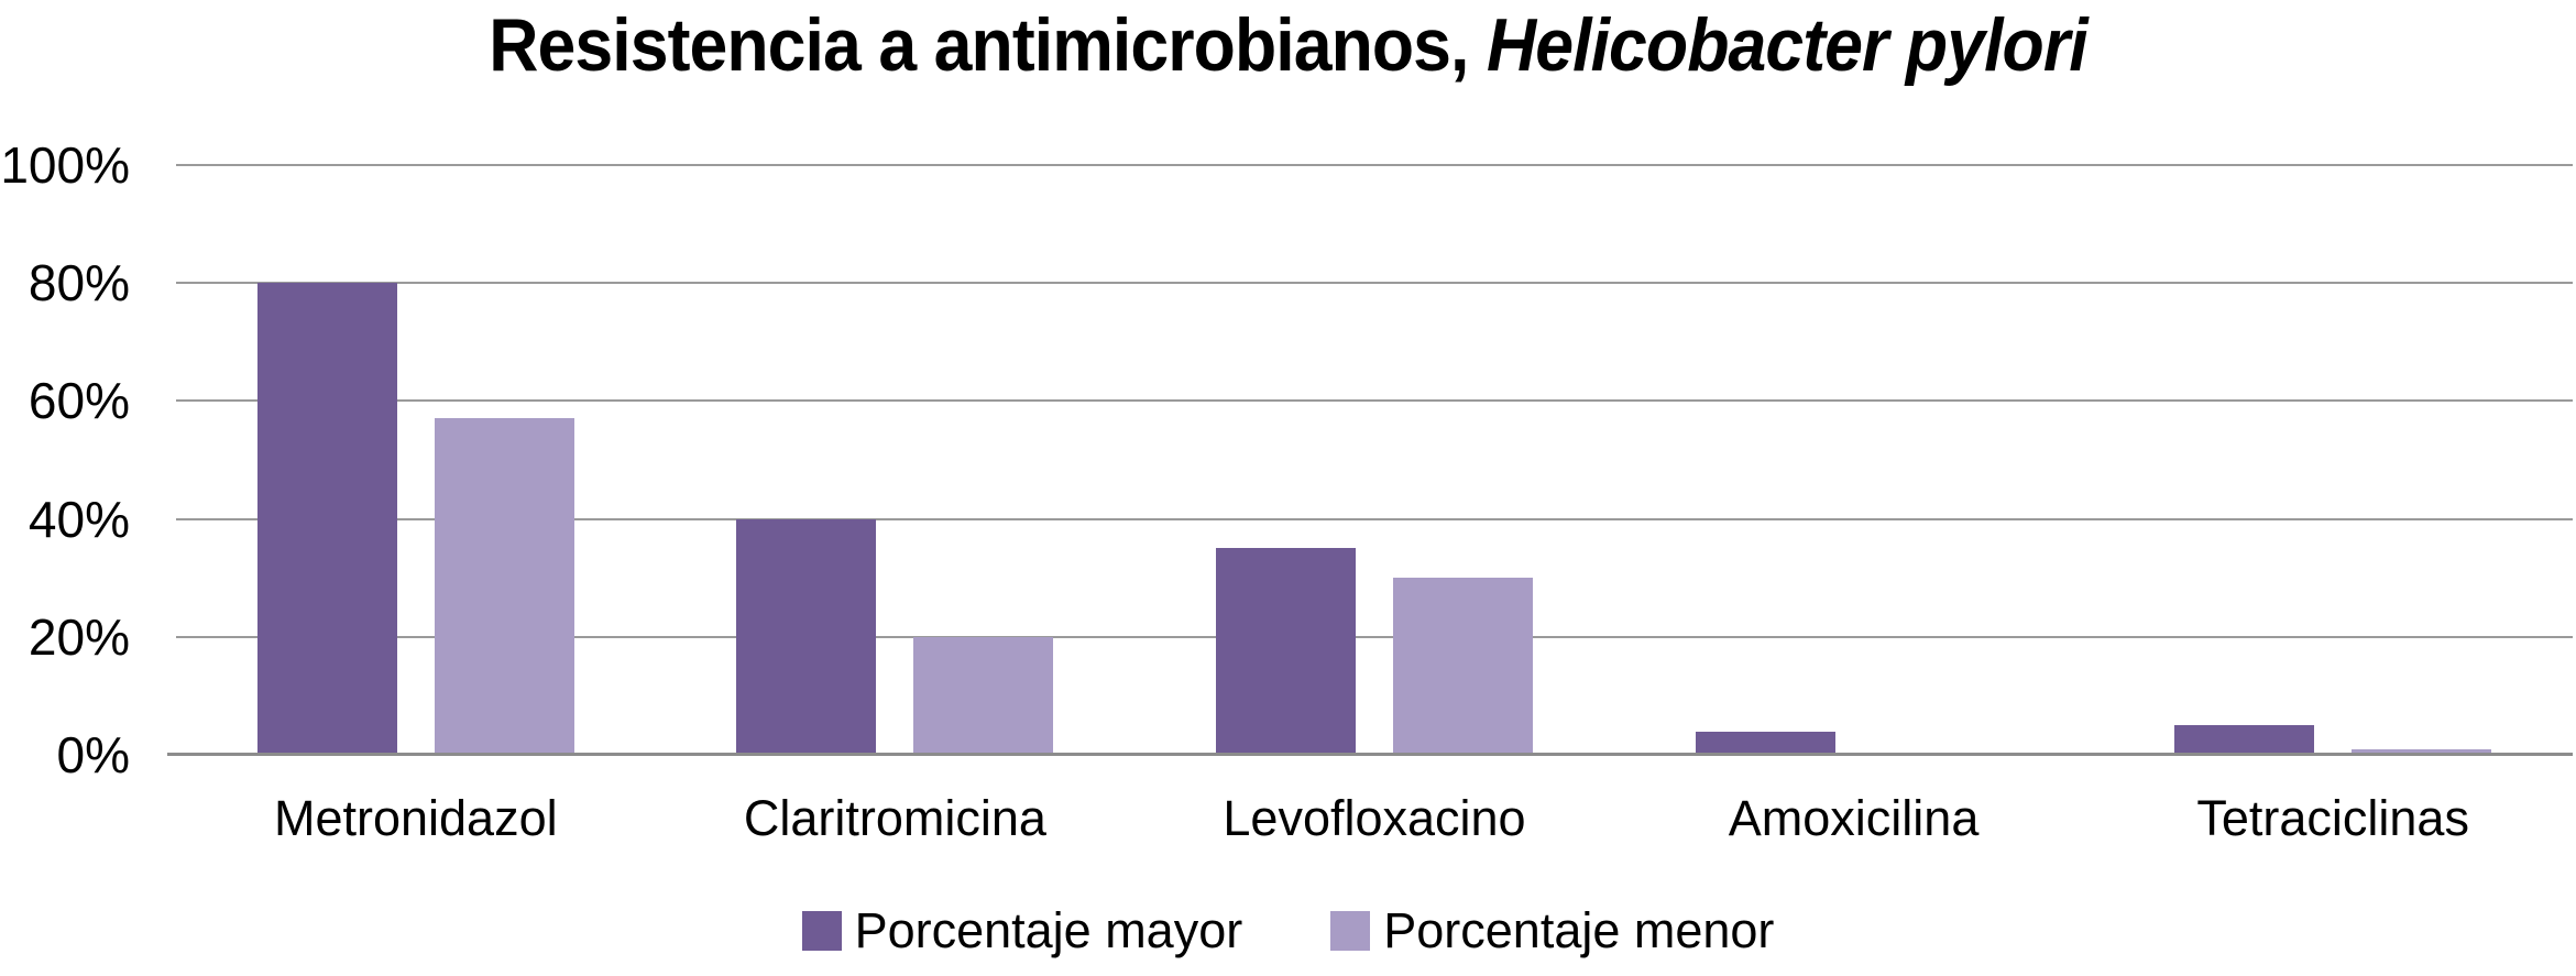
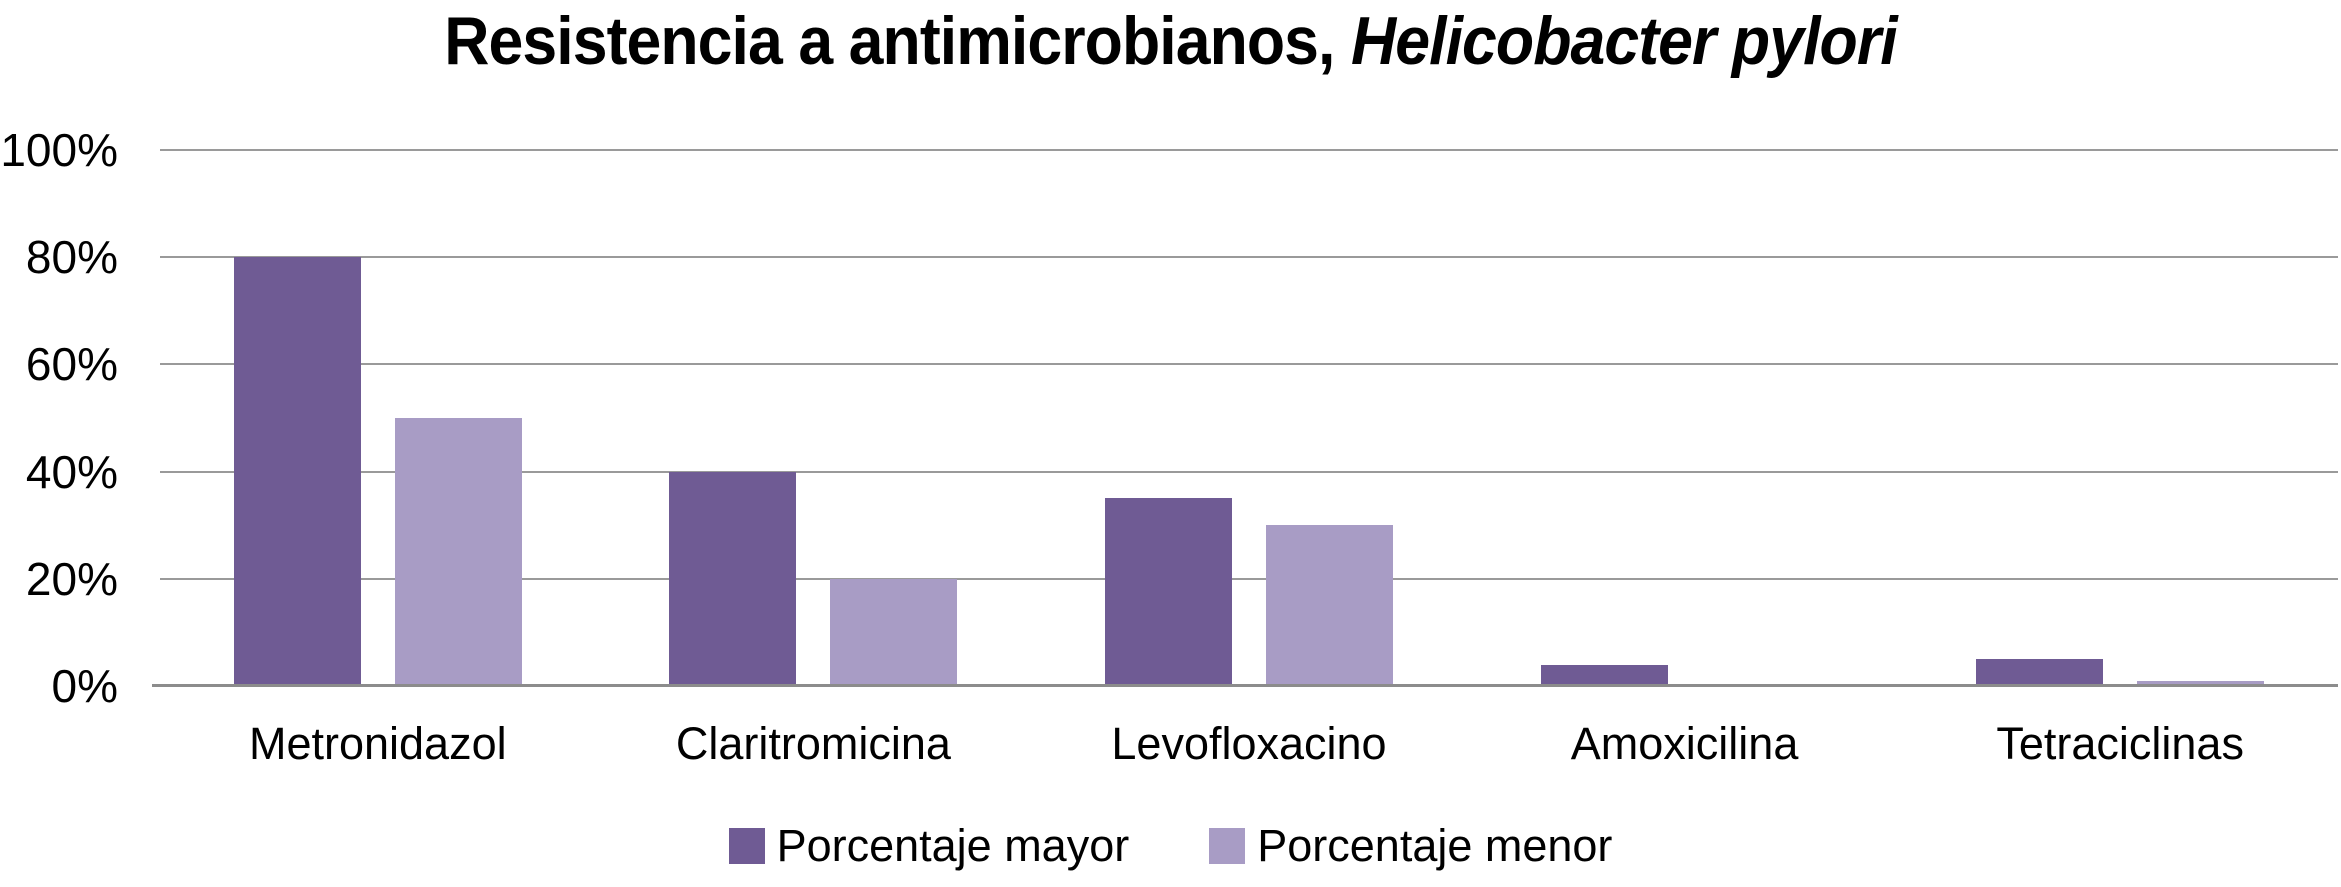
Porcentaje menor/Metronidazol: 57% -> 50%
